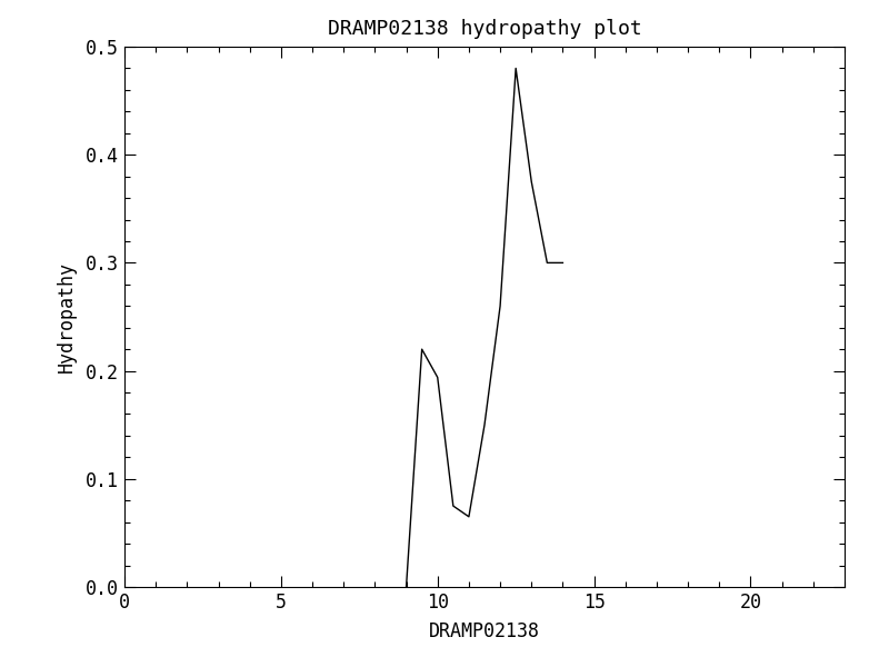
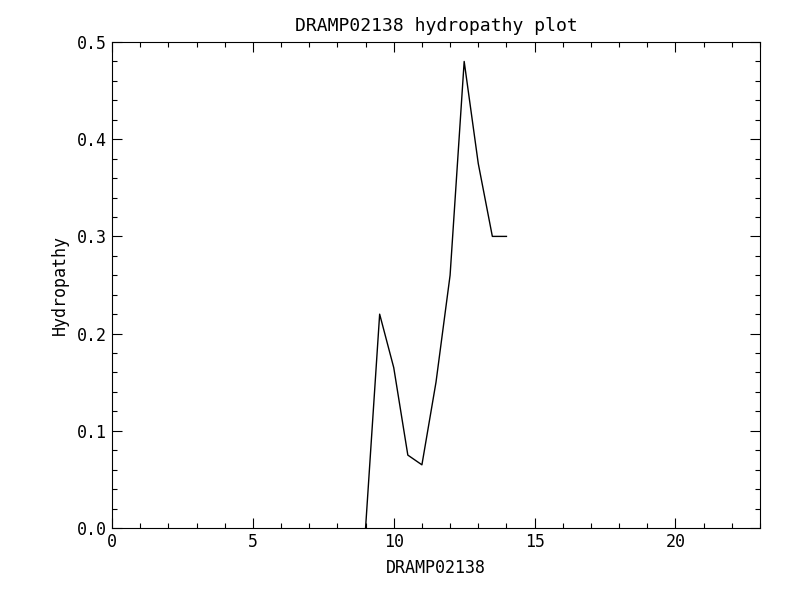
10: 0.194 -> 0.165
